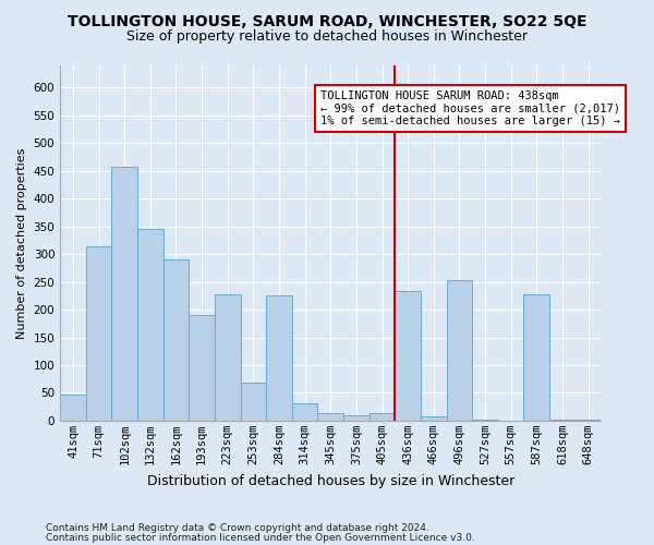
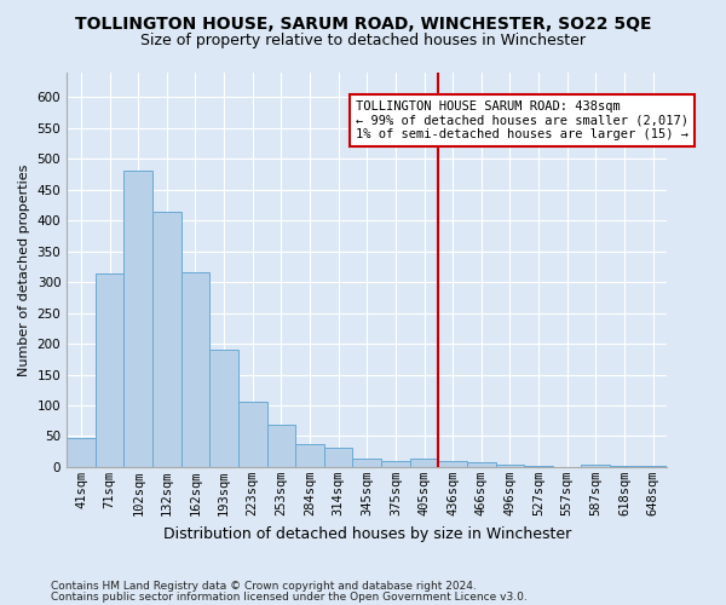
102sqm: 458 -> 480
132sqm: 346 -> 415
162sqm: 290 -> 315
223sqm: 228 -> 105
284sqm: 226 -> 38
436sqm: 234 -> 10
496sqm: 254 -> 4
587sqm: 228 -> 3
